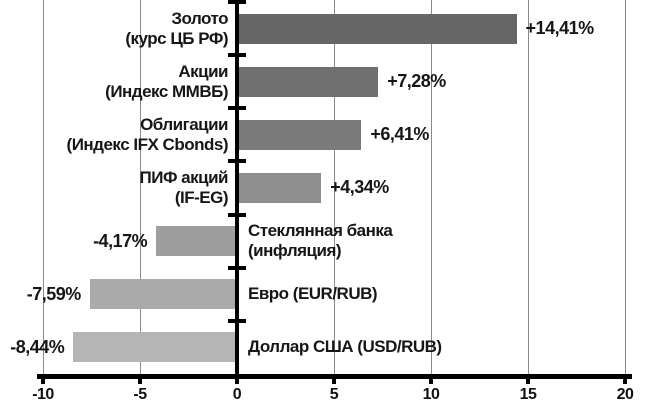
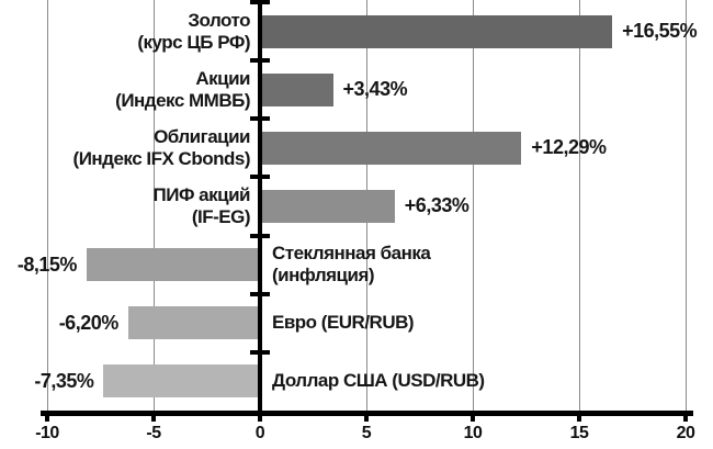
Золото (курс ЦБ РФ): +14,41% -> +16,55%
Акции (Индекс ММВБ): +7,28% -> +3,43%
Облигации (Индекс IFX Cbonds): +6,41% -> +12,29%
ПИФ акций (IF-EG): +4,34% -> +6,33%
Стеклянная банка (инфляция): -4,17% -> -8,15%
Евро (EUR/RUB): -7,59% -> -6,20%
Доллар США (USD/RUB): -8,44% -> -7,35%
